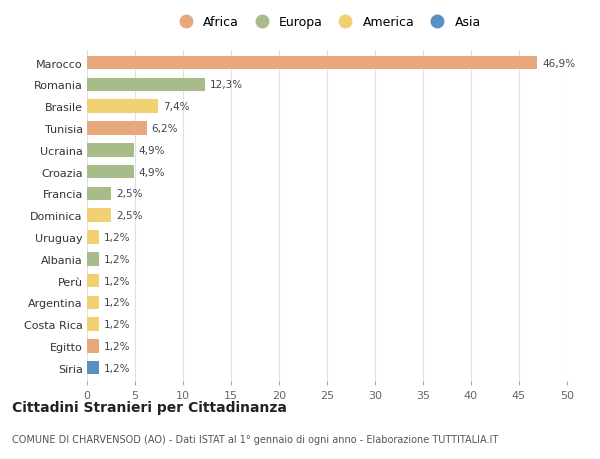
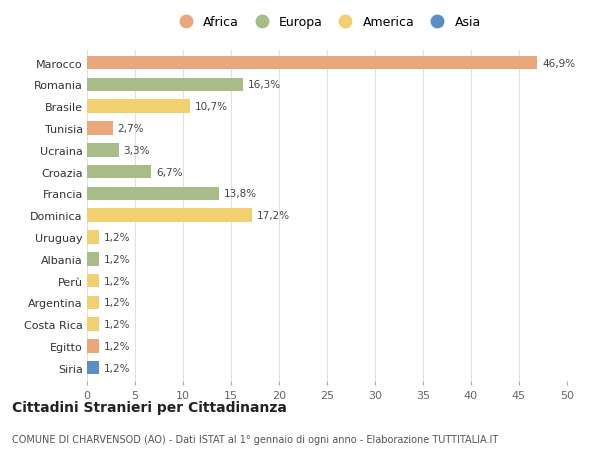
Romania: 12,3% -> 16,3%
Brasile: 7,4% -> 10,7%
Tunisia: 6,2% -> 2,7%
Ucraina: 4,9% -> 3,3%
Croazia: 4,9% -> 6,7%
Francia: 2,5% -> 13,8%
Dominica: 2,5% -> 17,2%
